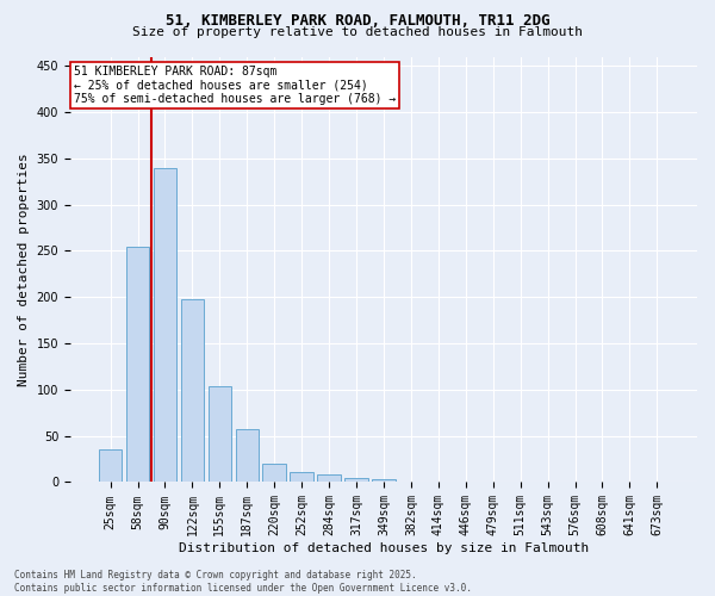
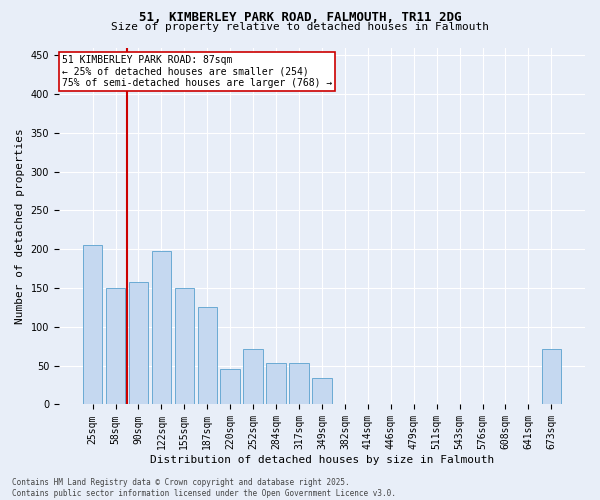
25sqm: 35 -> 206
58sqm: 255 -> 150
90sqm: 340 -> 158
155sqm: 104 -> 150
187sqm: 57 -> 126
220sqm: 20 -> 46
252sqm: 11 -> 72
284sqm: 8 -> 54
317sqm: 5 -> 54
349sqm: 3 -> 34
673sqm: 1 -> 72
